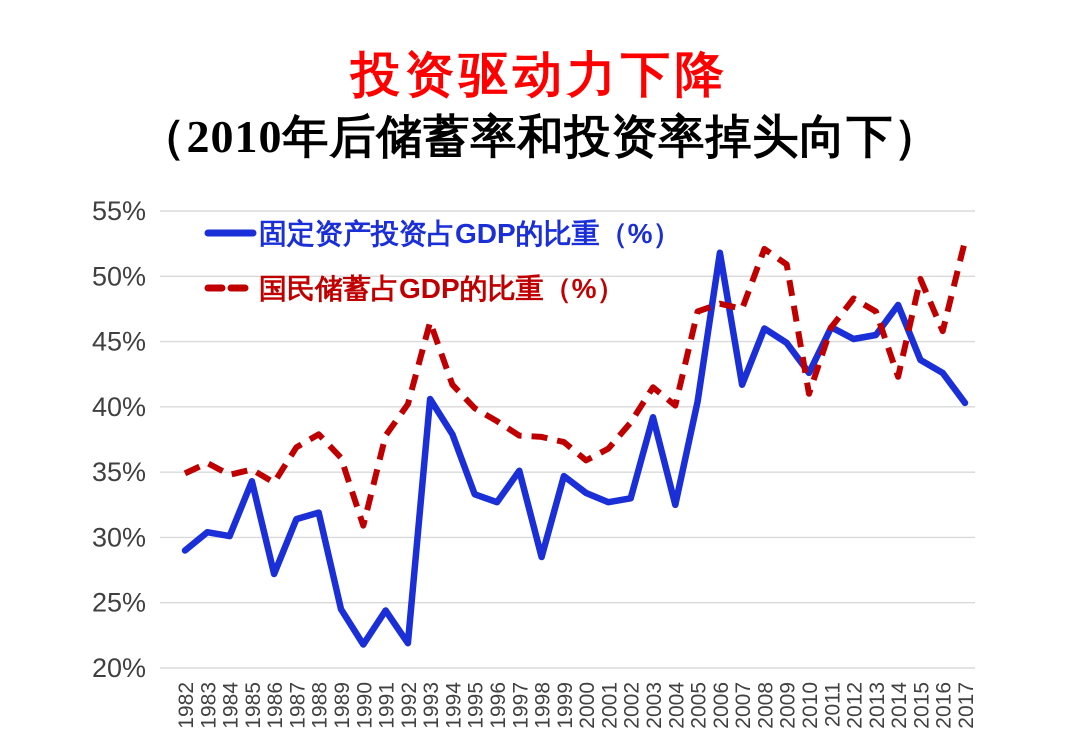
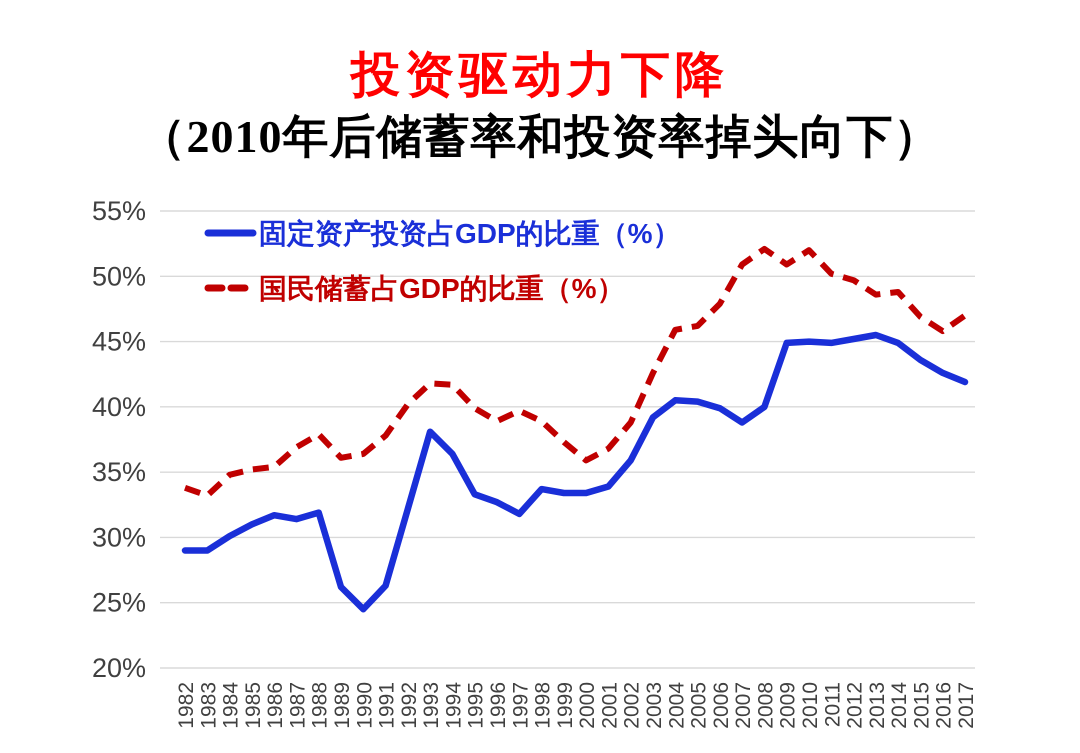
国民储蓄占GDP的比重（%）/1982: 34.9% -> 33.8%
固定资产投资占GDP的比重（%）/1983: 30.4% -> 29.0%
国民储蓄占GDP的比重（%）/1983: 35.7% -> 33.2%
固定资产投资占GDP的比重（%）/1985: 34.3% -> 31.0%
固定资产投资占GDP的比重（%）/1986: 27.2% -> 31.7%
国民储蓄占GDP的比重（%）/1986: 34.2% -> 35.4%
固定资产投资占GDP的比重（%）/1989: 24.5% -> 26.2%
固定资产投资占GDP的比重（%）/1990: 21.8% -> 24.5%
国民储蓄占GDP的比重（%）/1990: 30.9% -> 36.4%
固定资产投资占GDP的比重（%）/1991: 24.4% -> 26.3%
固定资产投资占GDP的比重（%）/1992: 21.9% -> 32.2%
固定资产投资占GDP的比重（%）/1993: 40.6% -> 38.1%
国民储蓄占GDP的比重（%）/1993: 46.5% -> 41.8%
固定资产投资占GDP的比重（%）/1994: 37.9% -> 36.4%
固定资产投资占GDP的比重（%）/1997: 35.1% -> 31.8%
国民储蓄占GDP的比重（%）/1997: 37.8% -> 39.7%
固定资产投资占GDP的比重（%）/1998: 28.5% -> 33.7%
国民储蓄占GDP的比重（%）/1998: 37.7% -> 38.9%
固定资产投资占GDP的比重（%）/1999: 34.7% -> 33.4%
固定资产投资占GDP的比重（%）/2001: 32.7% -> 33.9%
固定资产投资占GDP的比重（%）/2002: 33.0% -> 35.9%
国民储蓄占GDP的比重（%）/2003: 41.5% -> 42.6%
固定资产投资占GDP的比重（%）/2004: 32.5% -> 40.5%
国民储蓄占GDP的比重（%）/2004: 40.1% -> 45.9%
国民储蓄占GDP的比重（%）/2005: 47.3% -> 46.2%
固定资产投资占GDP的比重（%）/2006: 51.8% -> 39.9%
固定资产投资占GDP的比重（%）/2007: 41.7% -> 38.8%
国民储蓄占GDP的比重（%）/2007: 47.5% -> 50.9%
固定资产投资占GDP的比重（%）/2008: 46.0% -> 40.0%
固定资产投资占GDP的比重（%）/2010: 42.6% -> 45.0%
国民储蓄占GDP的比重（%）/2010: 41.0% -> 52.0%
固定资产投资占GDP的比重（%）/2011: 46.1% -> 44.9%
国民储蓄占GDP的比重（%）/2011: 46.1% -> 50.2%
国民储蓄占GDP的比重（%）/2012: 48.3% -> 49.7%
国民储蓄占GDP的比重（%）/2013: 47.3% -> 48.6%
固定资产投资占GDP的比重（%）/2014: 47.8% -> 44.9%
国民储蓄占GDP的比重（%）/2014: 42.3% -> 48.8%
国民储蓄占GDP的比重（%）/2015: 49.8% -> 46.9%
固定资产投资占GDP的比重（%）/2017: 40.3% -> 41.9%
国民储蓄占GDP的比重（%）/2017: 52.7% -> 47.0%
